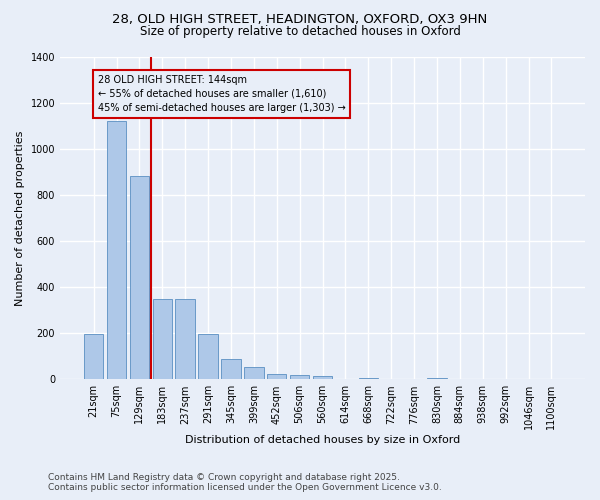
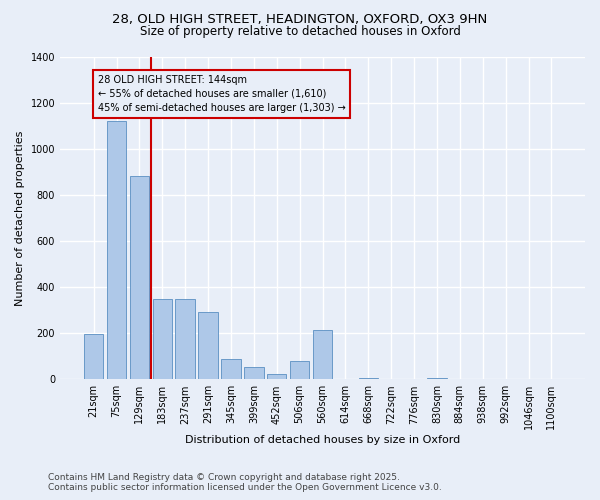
291sqm: 195 -> 290
506sqm: 20 -> 80
560sqm: 15 -> 215
